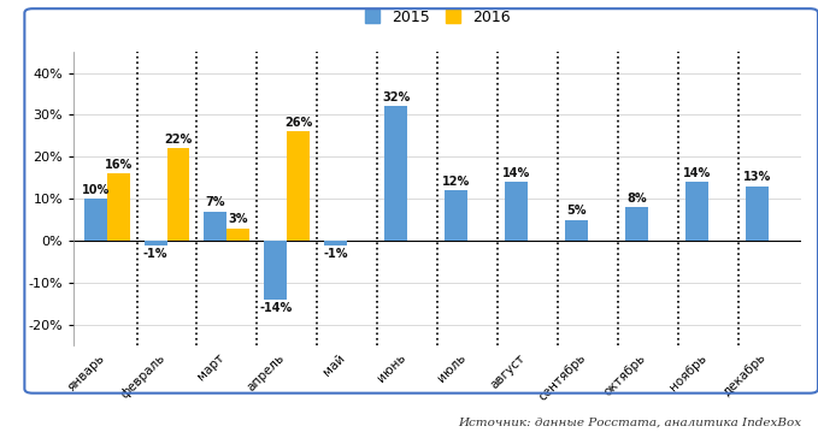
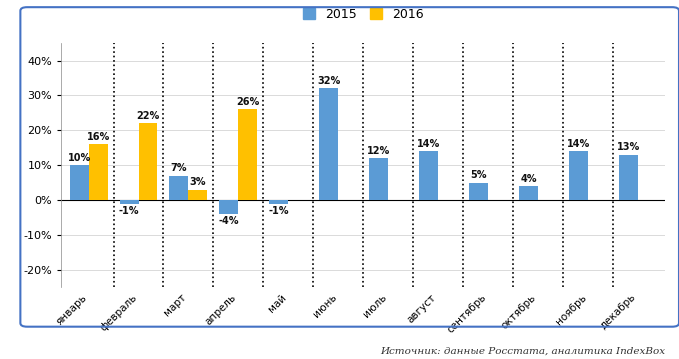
2015/апрель: -14% -> -4%
2015/октябрь: 8% -> 4%
